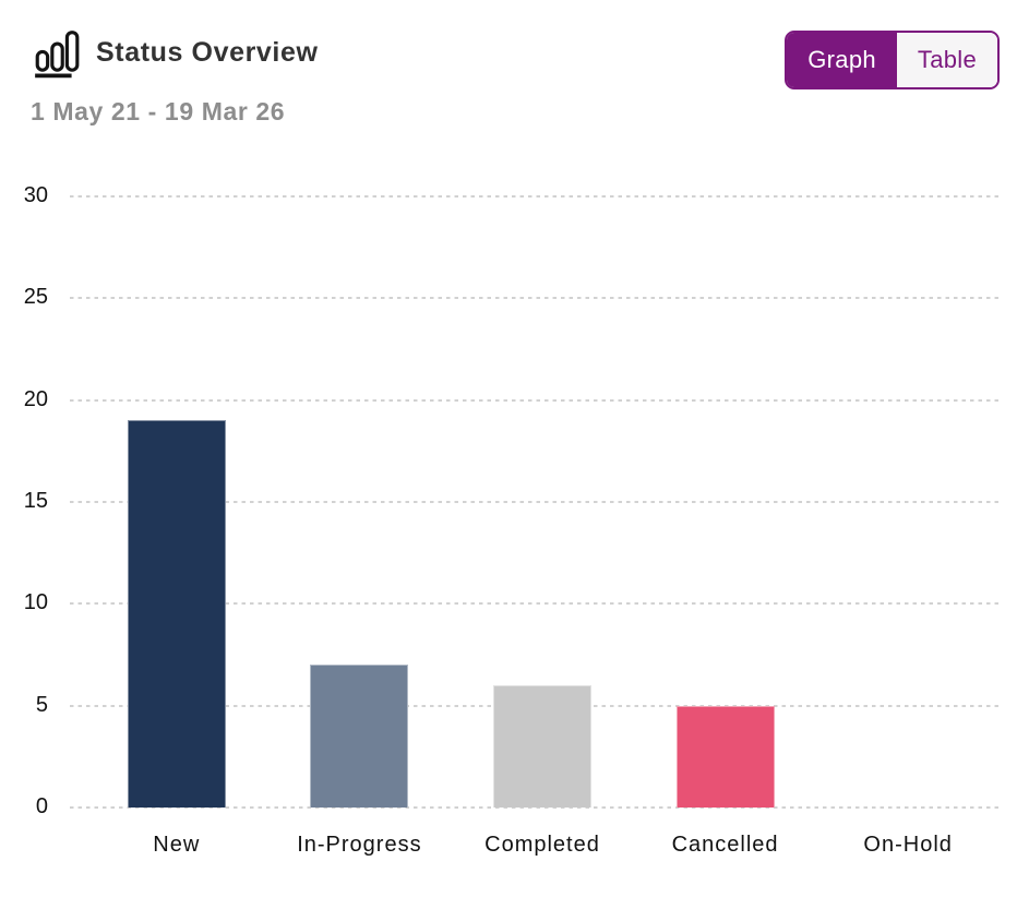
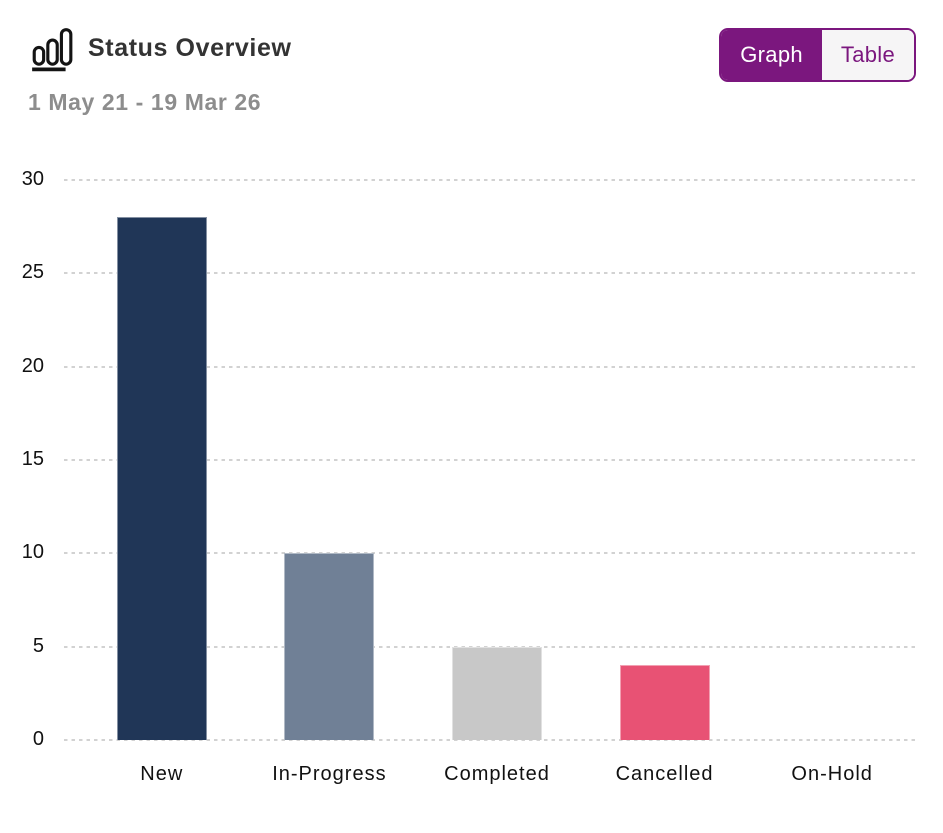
New: 19 -> 28
In-Progress: 7 -> 10
Completed: 6 -> 5
Cancelled: 5 -> 4
